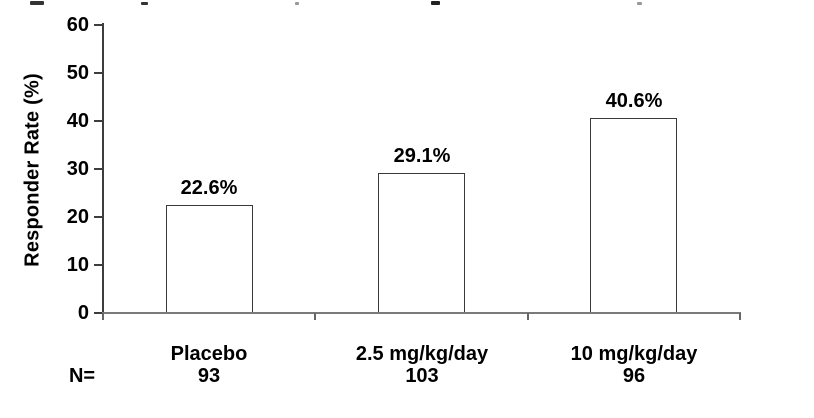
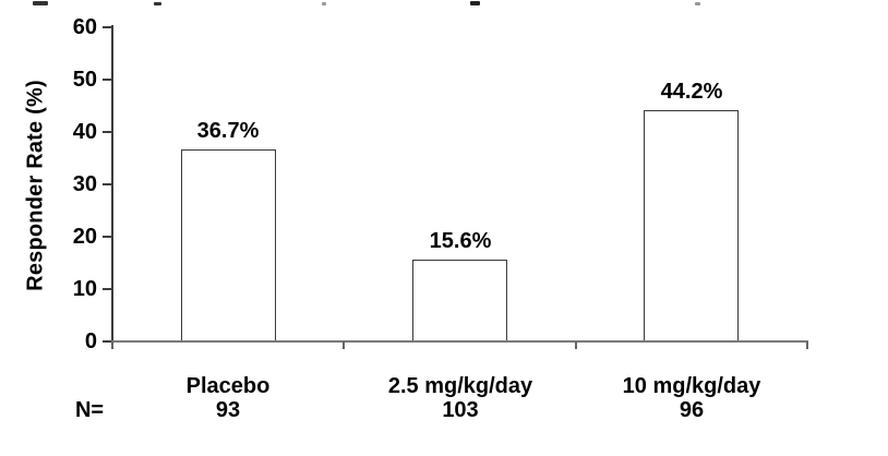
Placebo: 22.6% -> 36.7%
2.5 mg/kg/day: 29.1% -> 15.6%
10 mg/kg/day: 40.6% -> 44.2%
